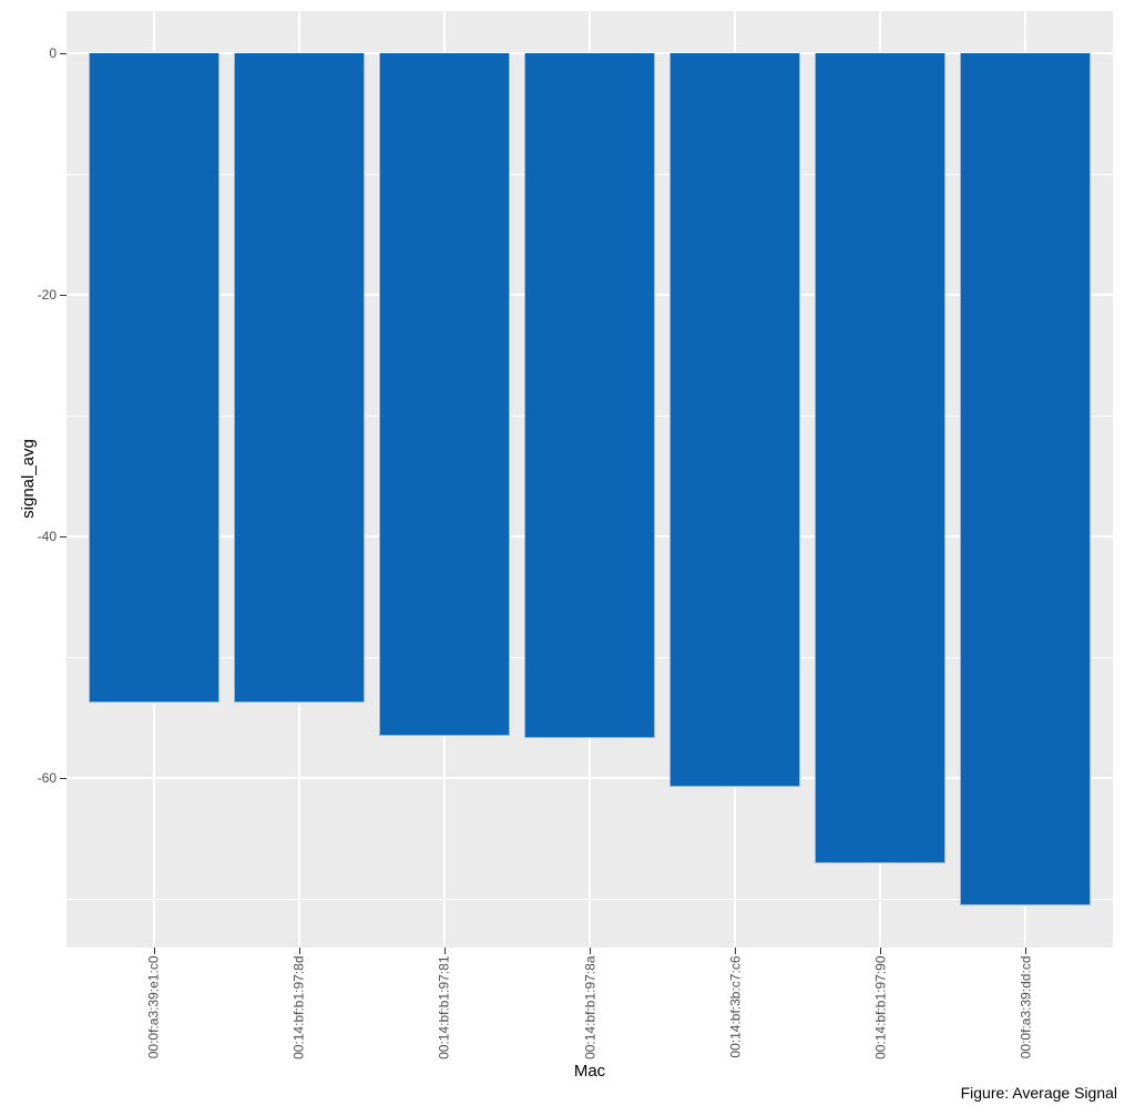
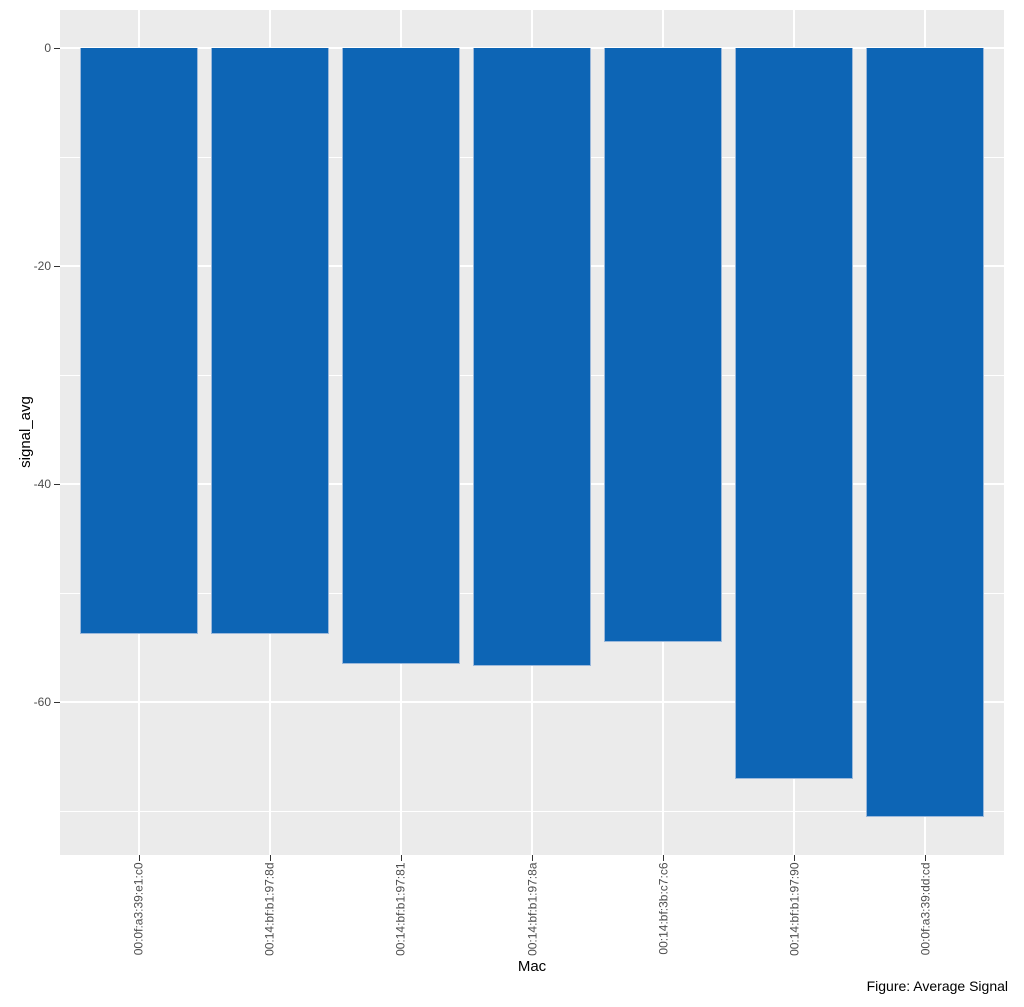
00:14:bf:3b:c7:c6: -60.7 -> -54.5
